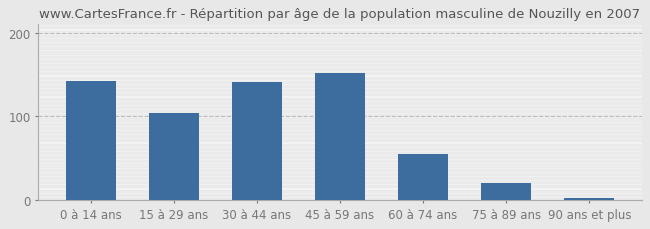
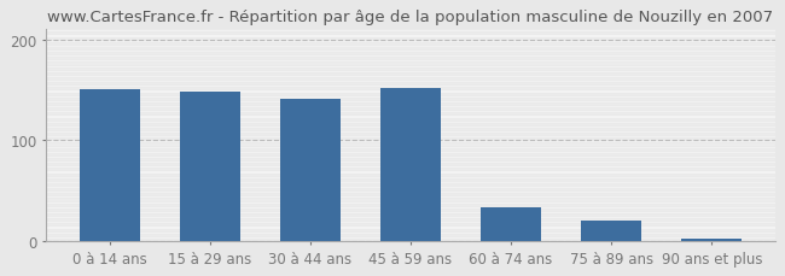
0 à 14 ans: 142 -> 150
15 à 29 ans: 104 -> 148
60 à 74 ans: 55 -> 34
